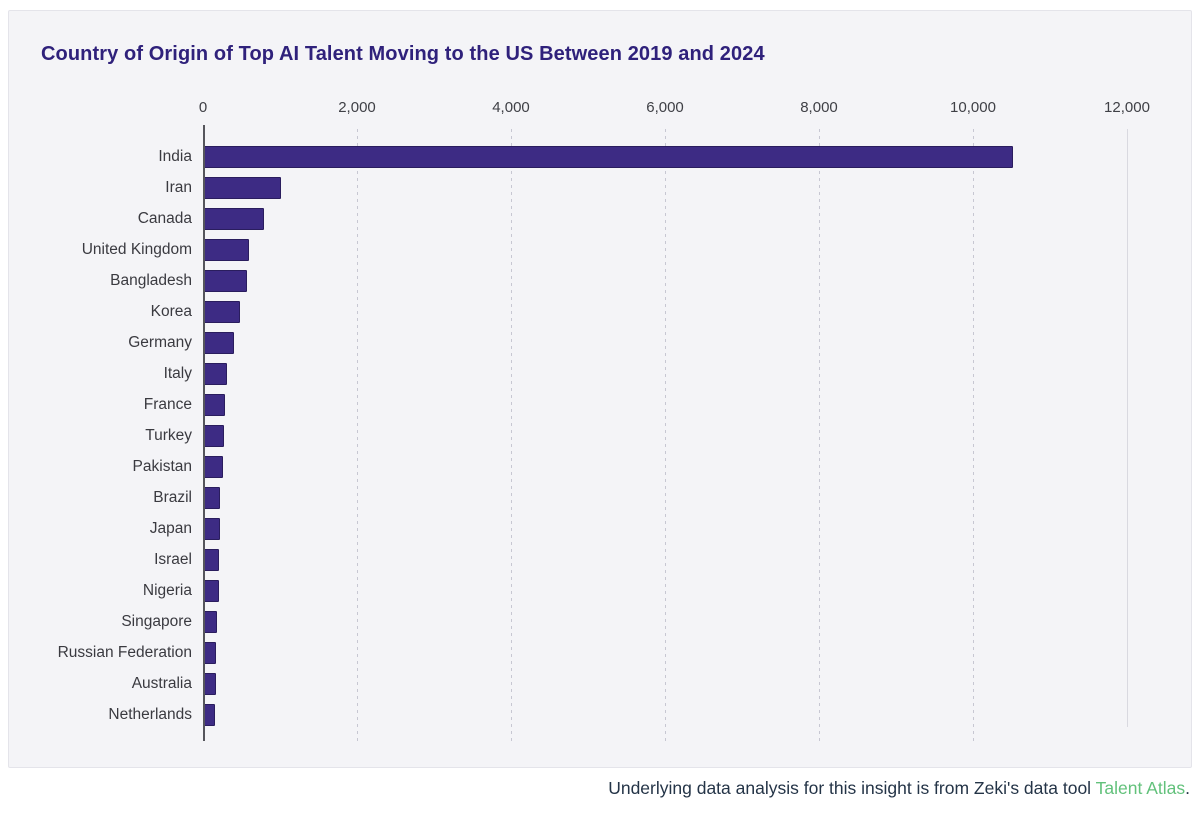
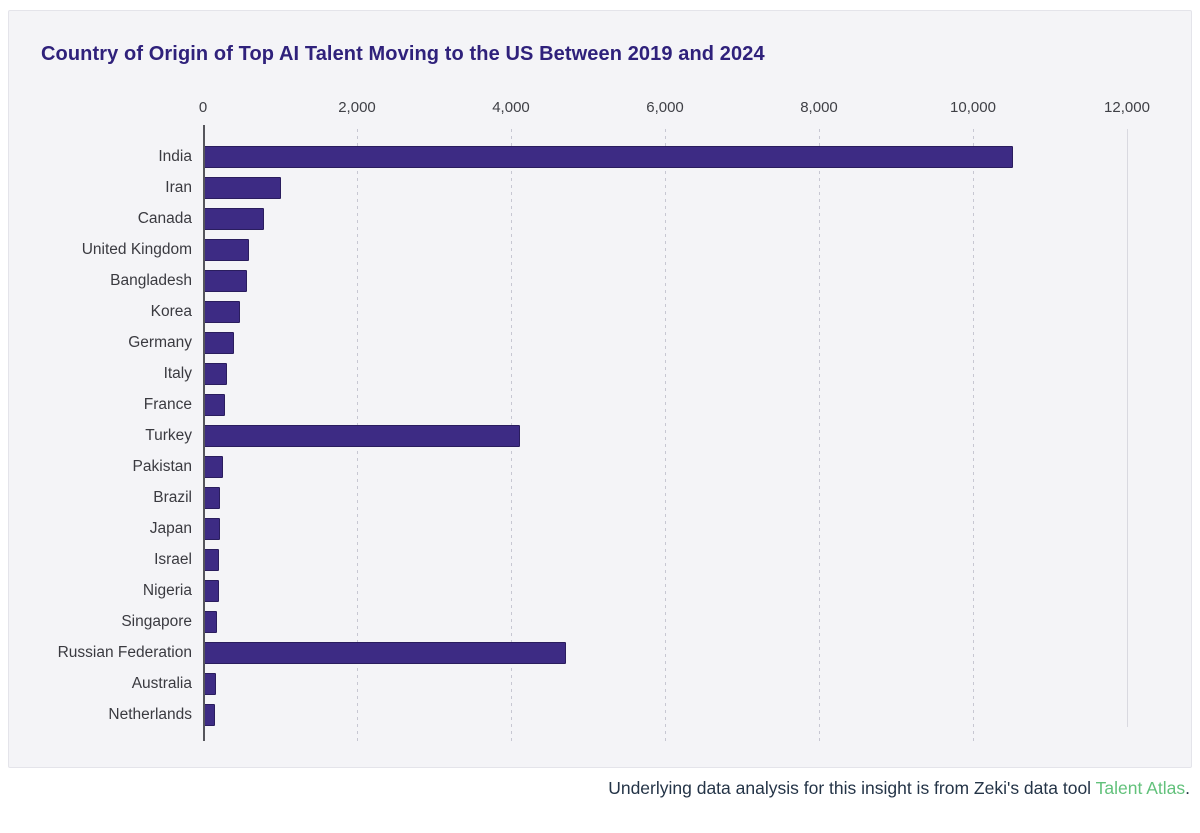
Turkey: 300 -> 4100
Russian Federation: 200 -> 4700
